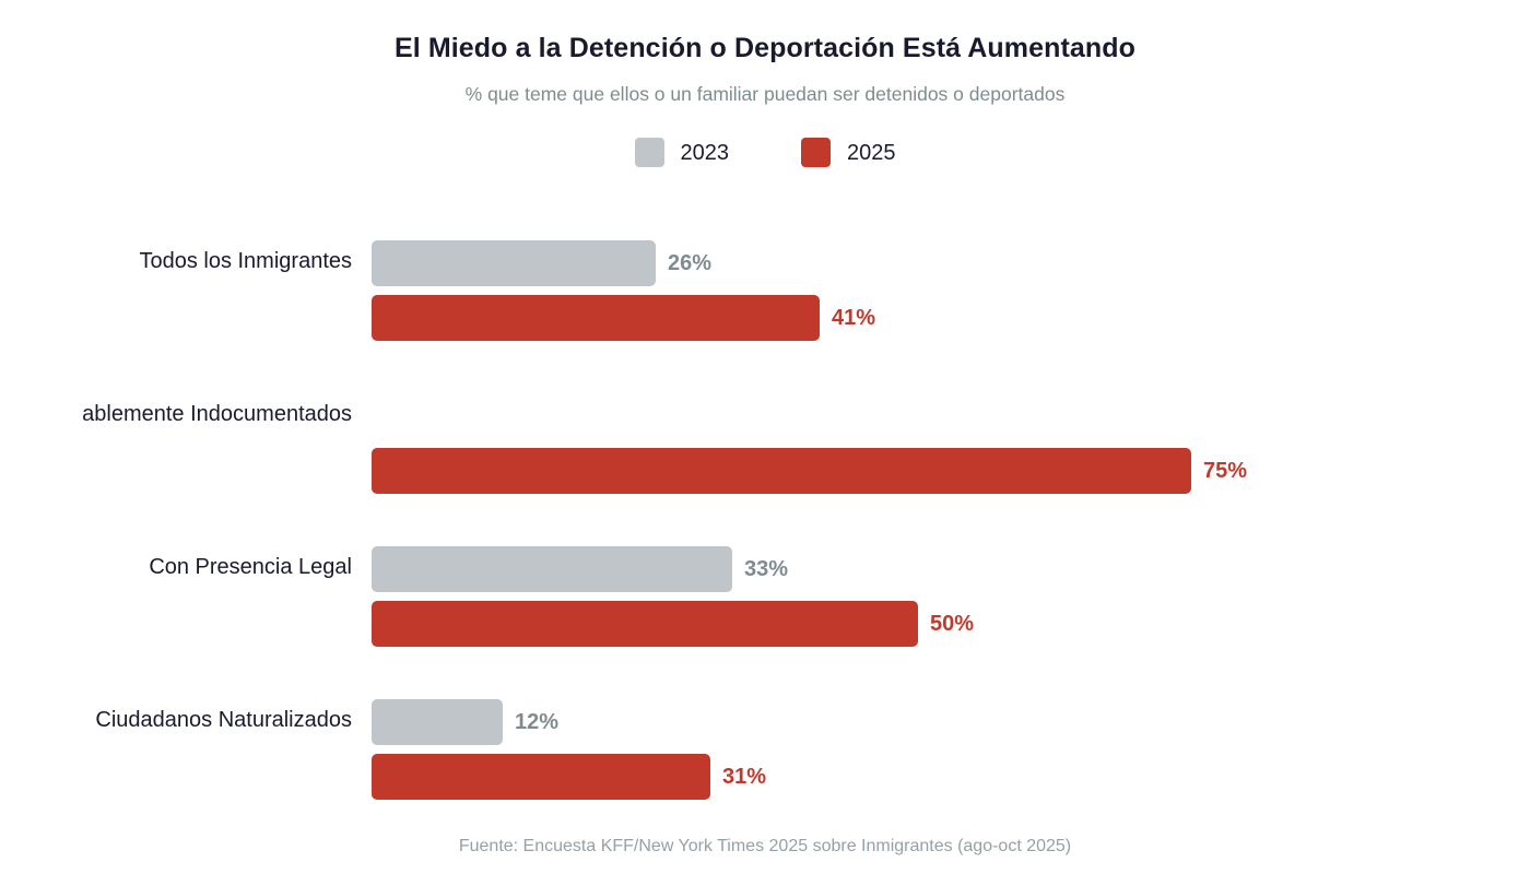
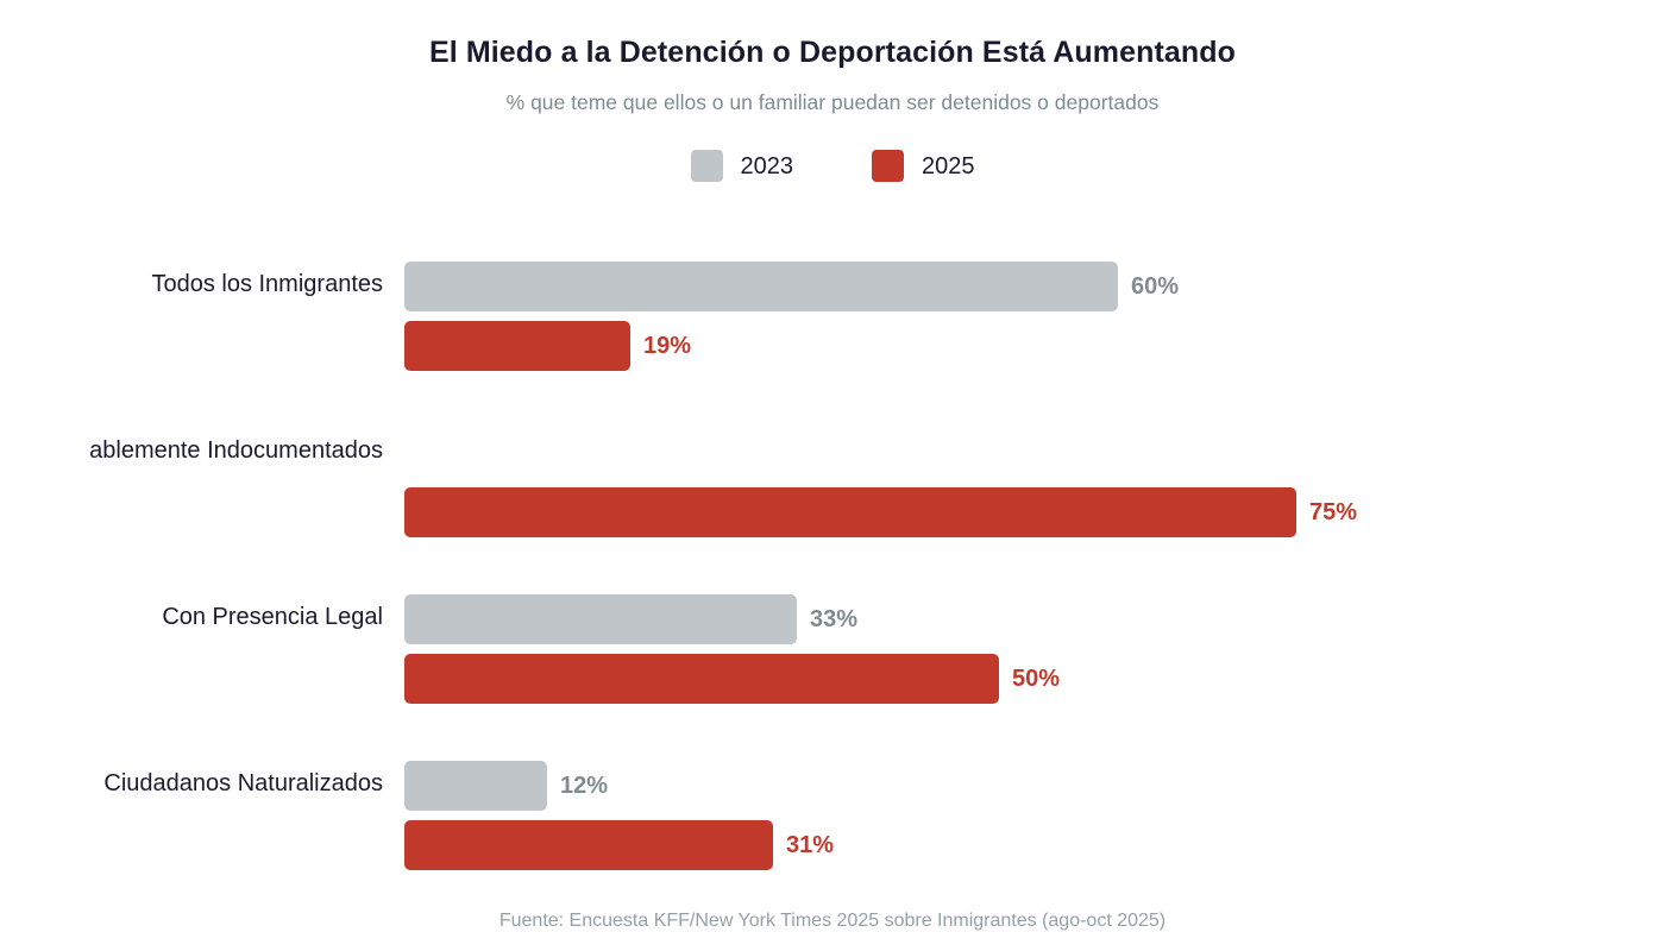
2023/Todos los Inmigrantes: 26% -> 60%
2025/Todos los Inmigrantes: 41% -> 19%
